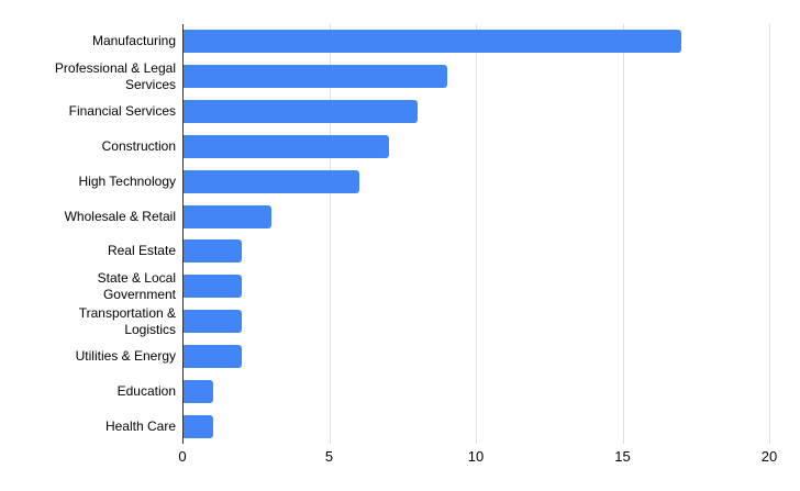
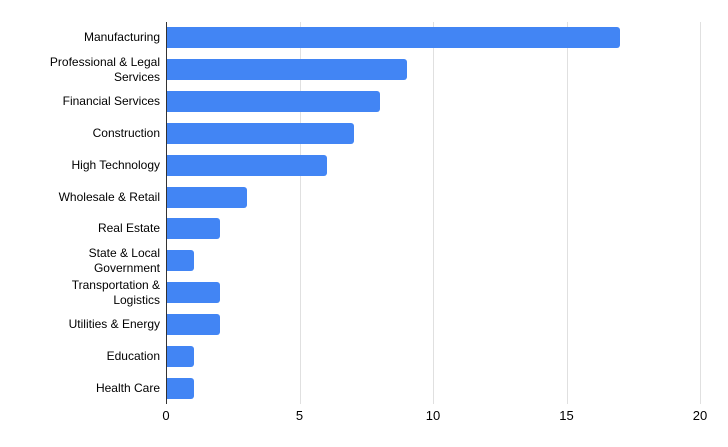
State & Local Government: 2 -> 1
